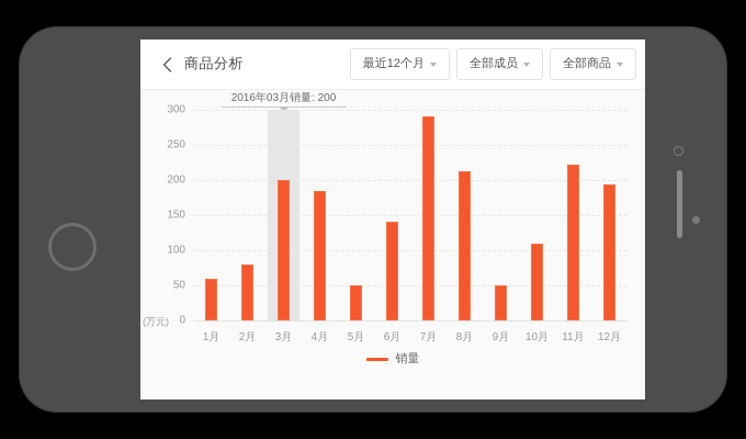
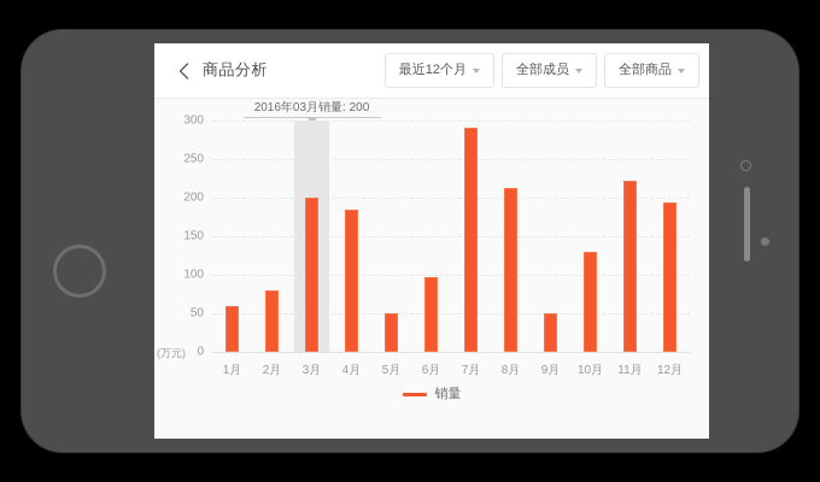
6月: 140 -> 100
10月: 110 -> 130
